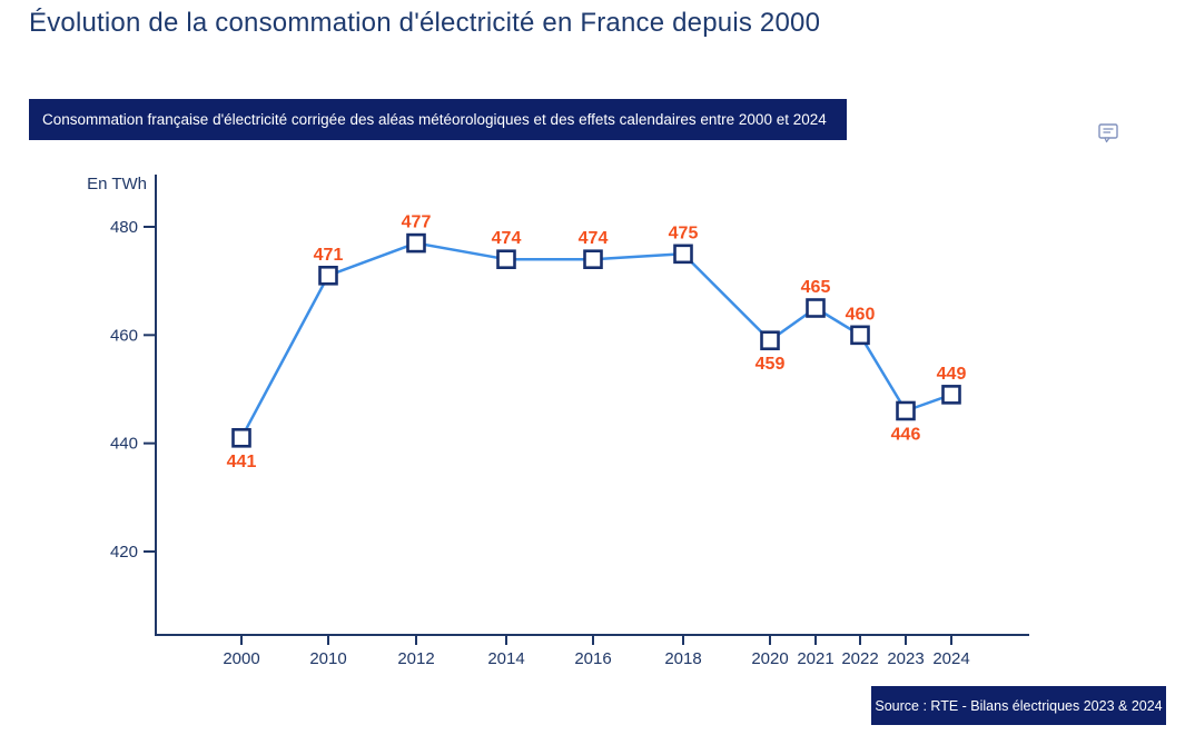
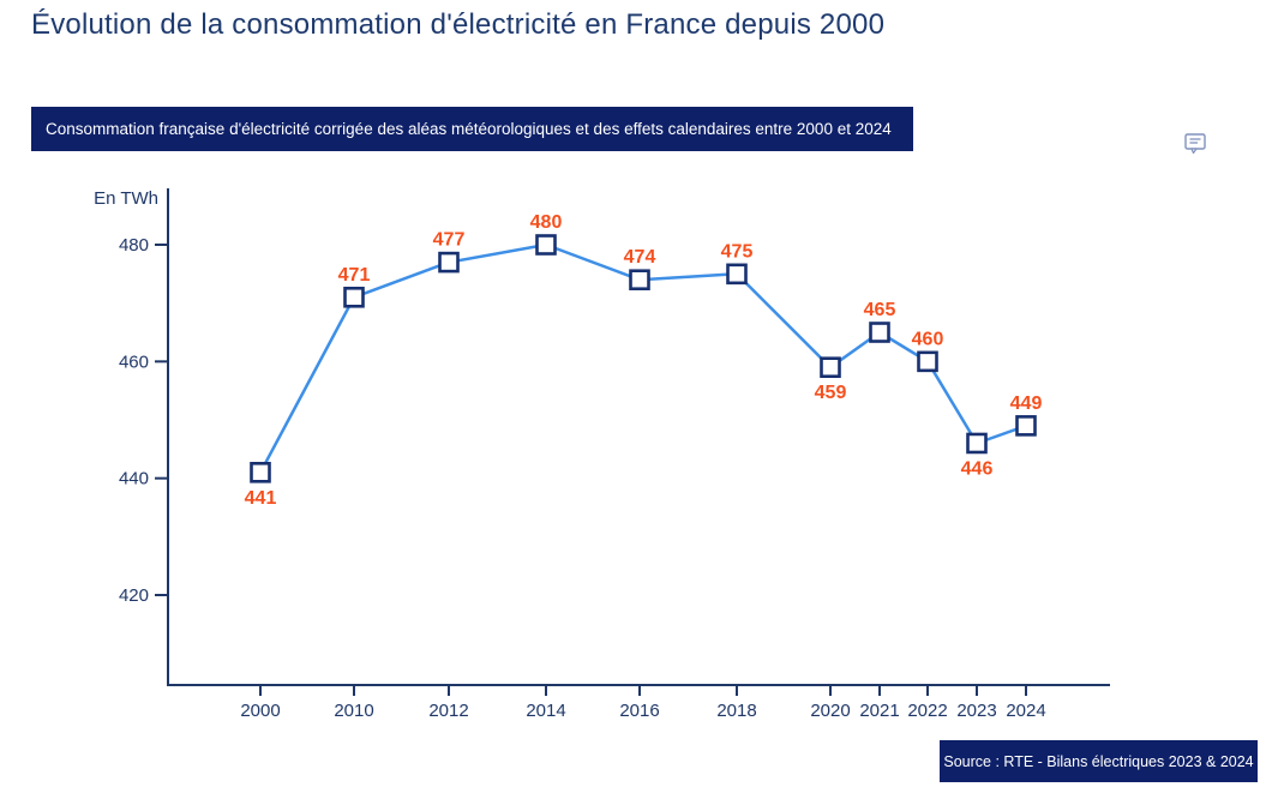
2014: 474 -> 480
